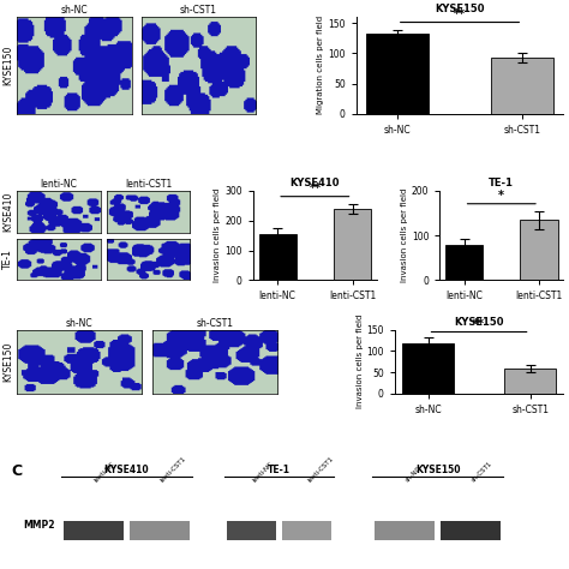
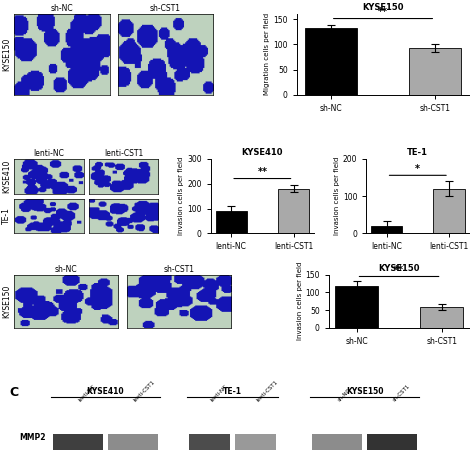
KYSE410/lenti-NC: 155 -> 90
KYSE410/lenti-CST1: 240 -> 180
TE-1/lenti-NC: 80 -> 20
TE-1/lenti-CST1: 135 -> 120
